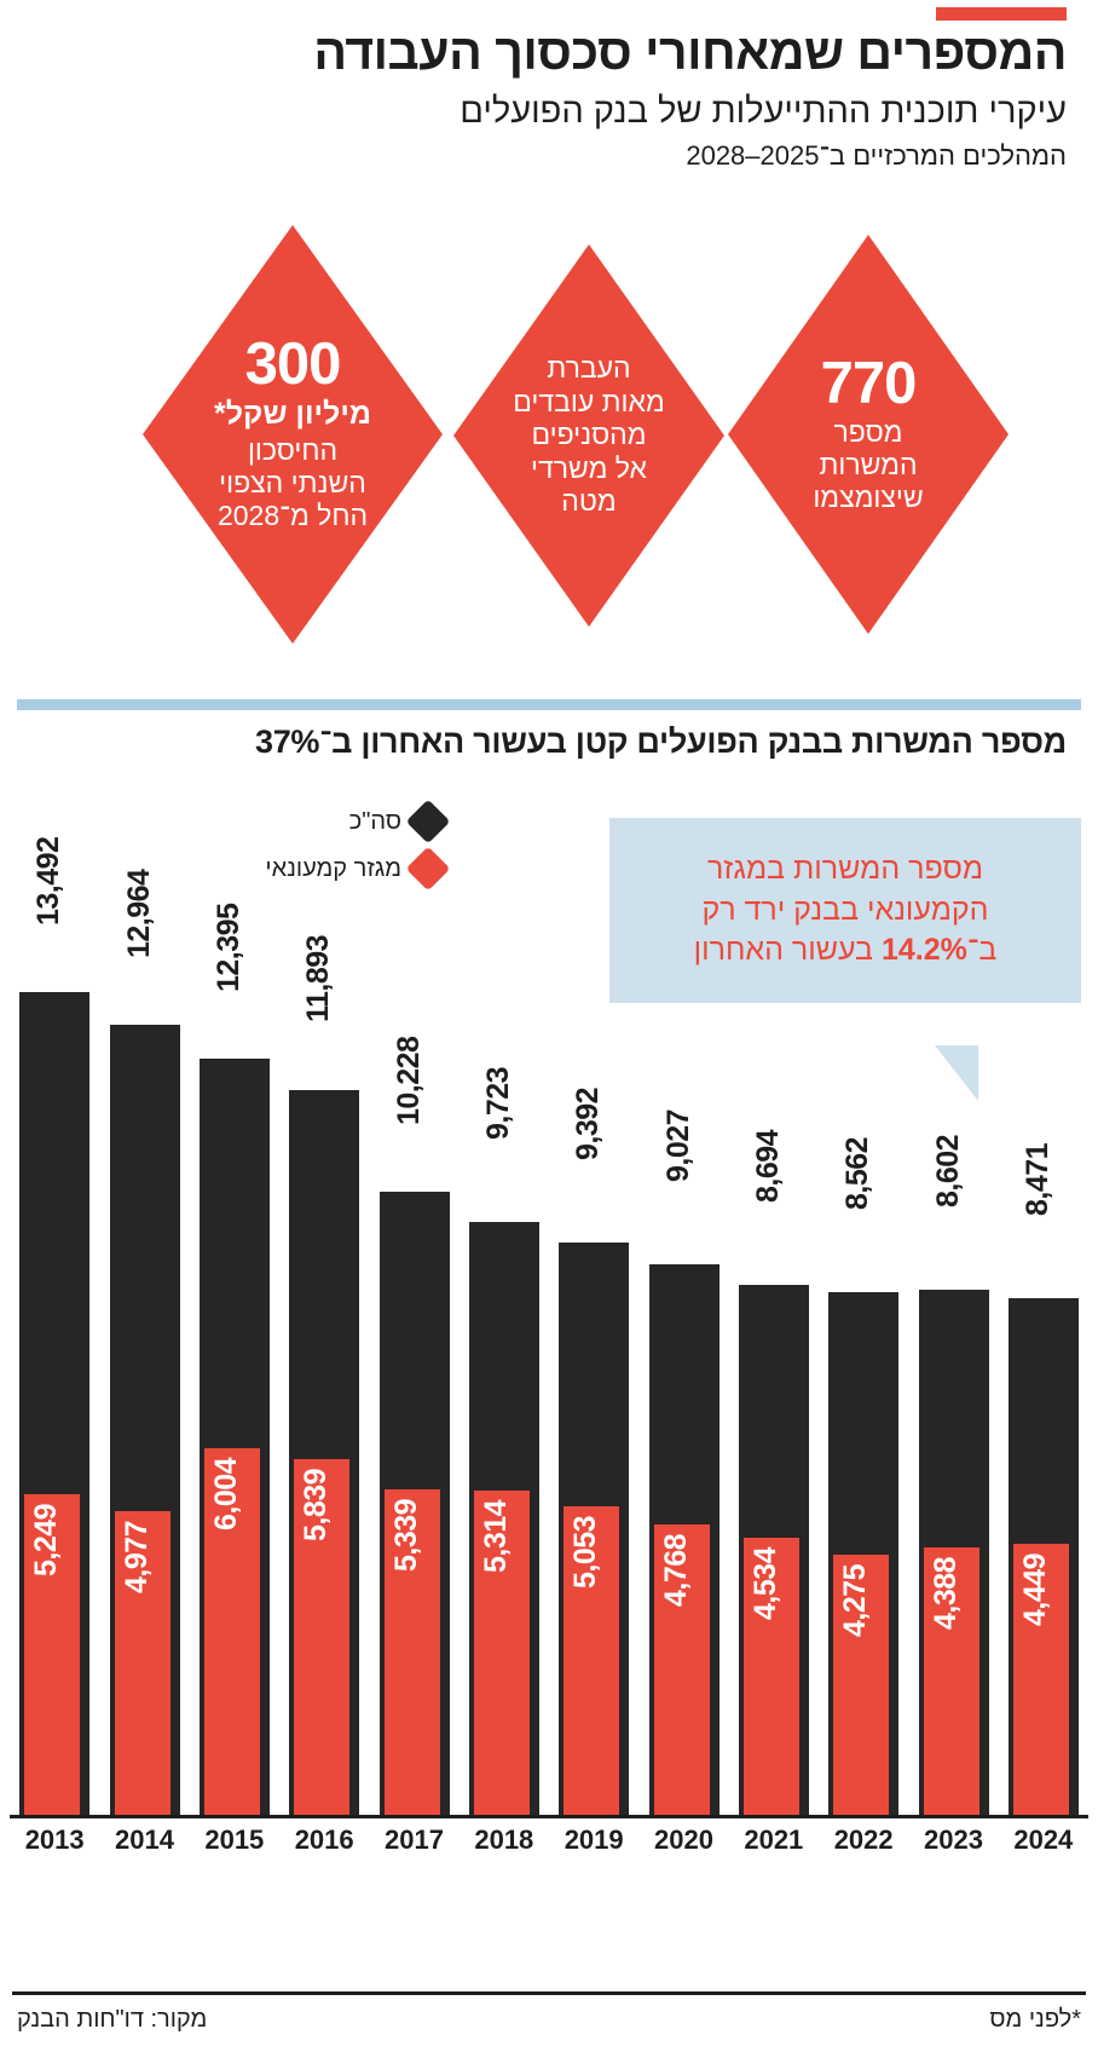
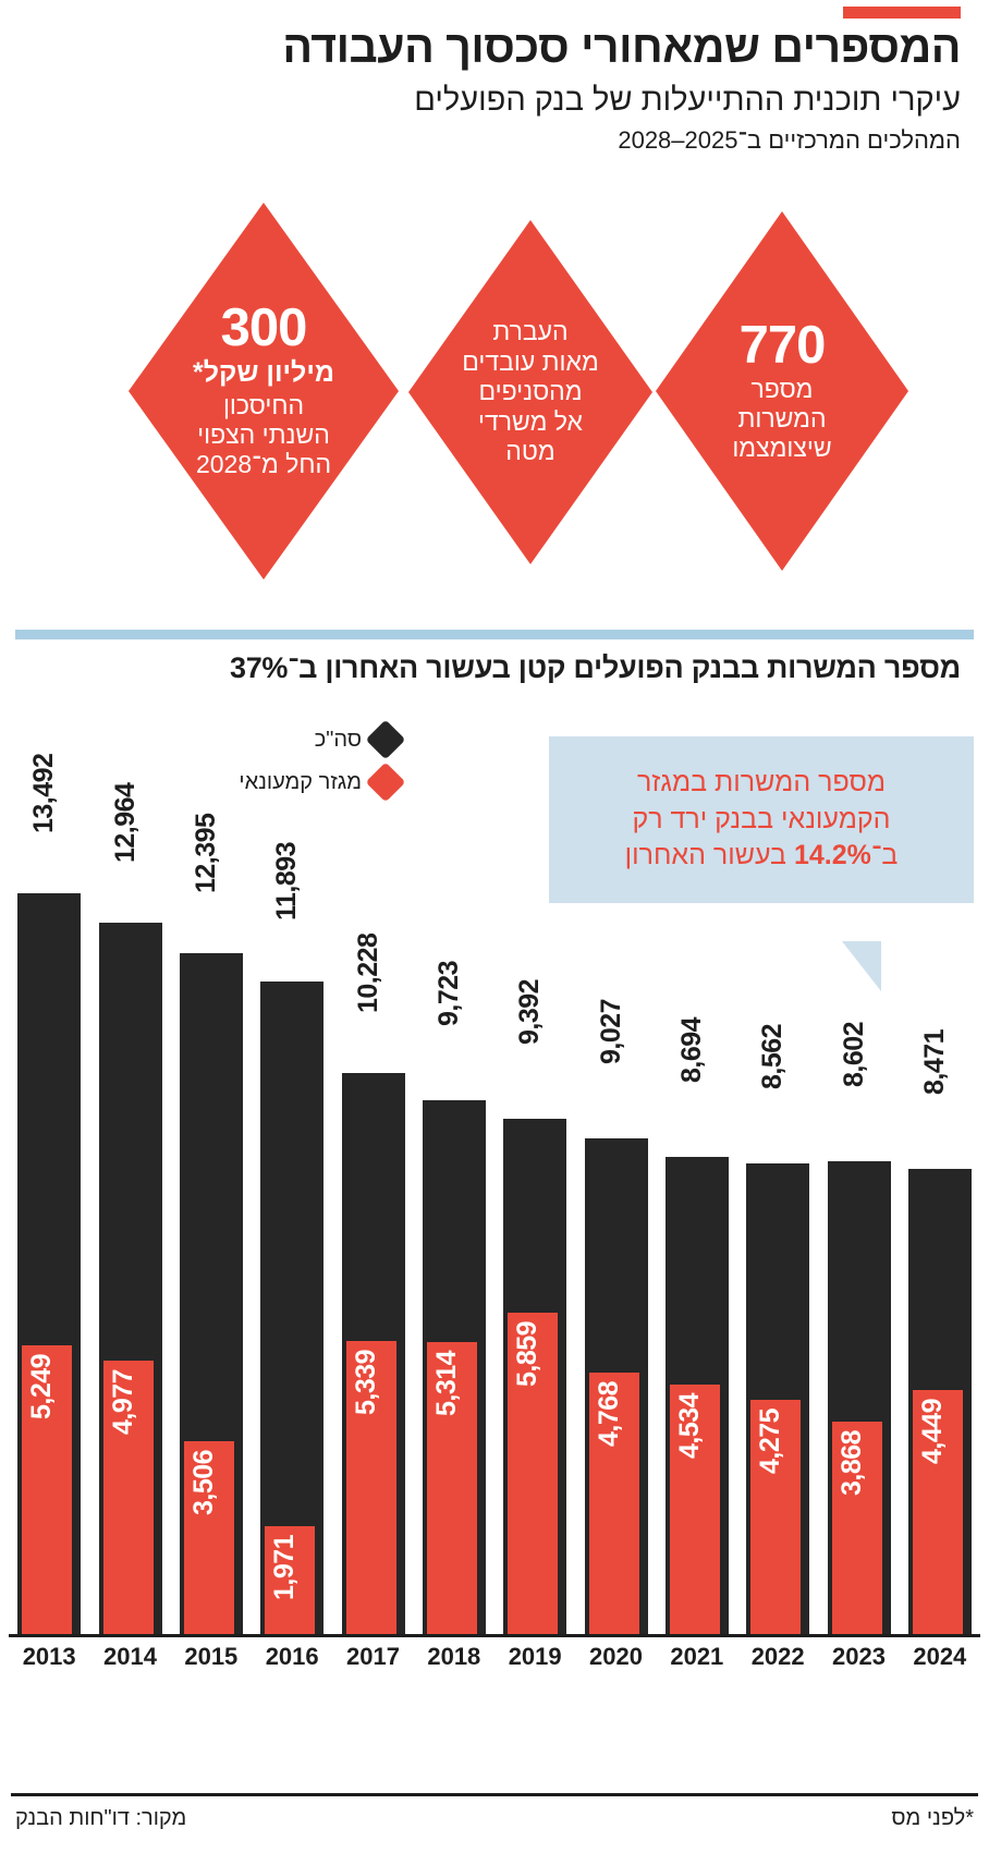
מגזר קמעונאי/2015: 6,004 -> 3,506
מגזר קמעונאי/2016: 5,839 -> 1,971
מגזר קמעונאי/2019: 5,053 -> 5,859
מגזר קמעונאי/2023: 4,388 -> 3,868
